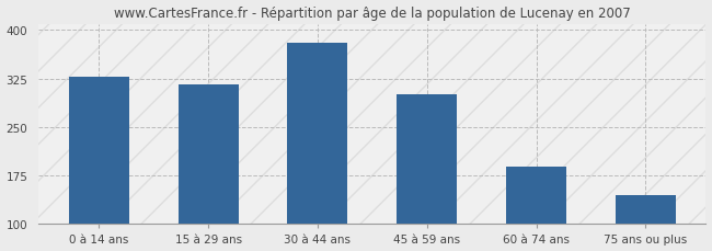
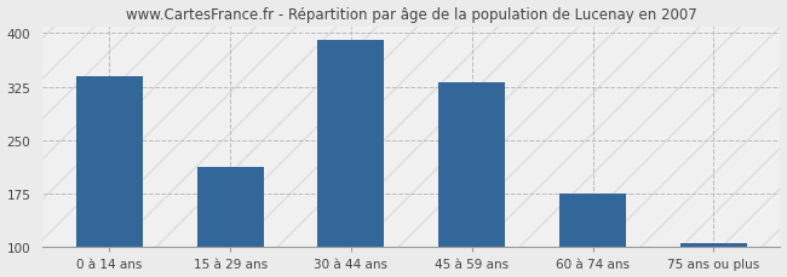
0 à 14 ans: 328 -> 340
15 à 29 ans: 316 -> 212
30 à 44 ans: 380 -> 390
45 à 59 ans: 300 -> 332
60 à 74 ans: 188 -> 175
75 ans ou plus: 144 -> 105
